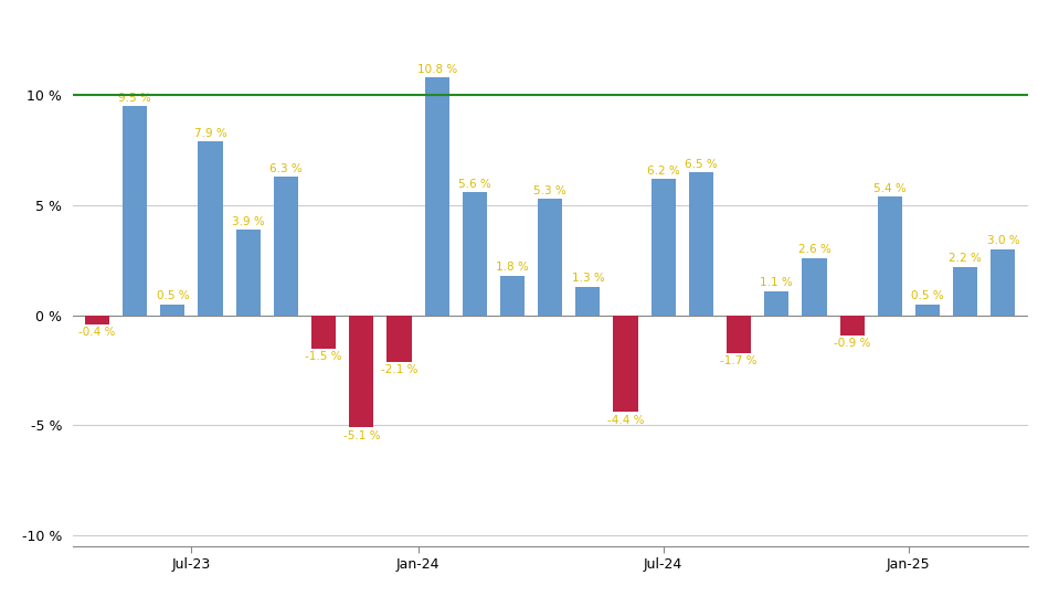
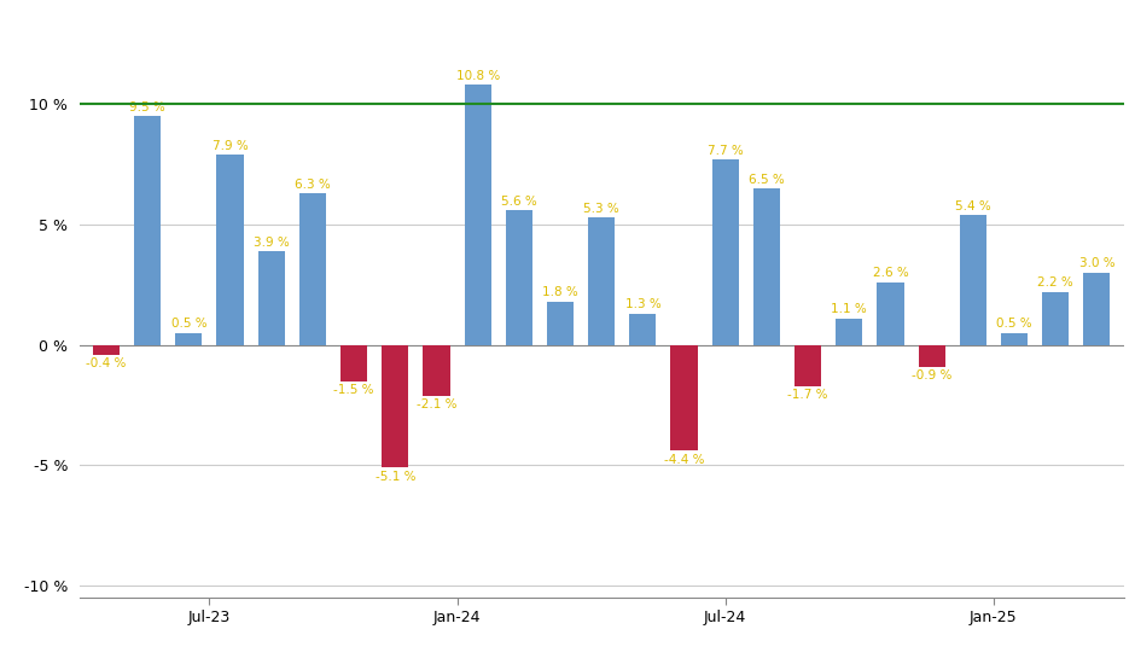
Jul-24: 6.2 -> 7.7
